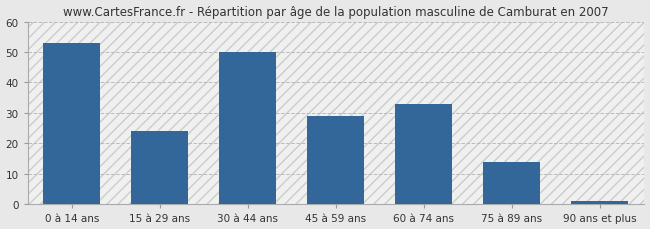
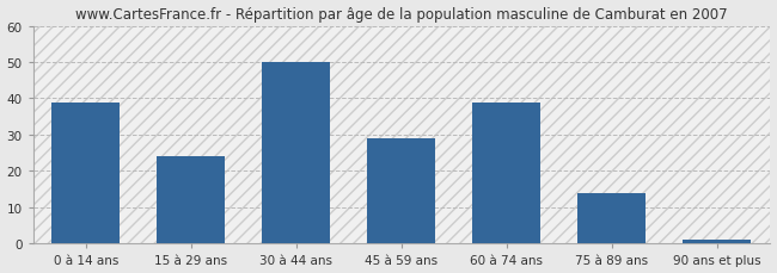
0 à 14 ans: 53 -> 39
60 à 74 ans: 33 -> 39
